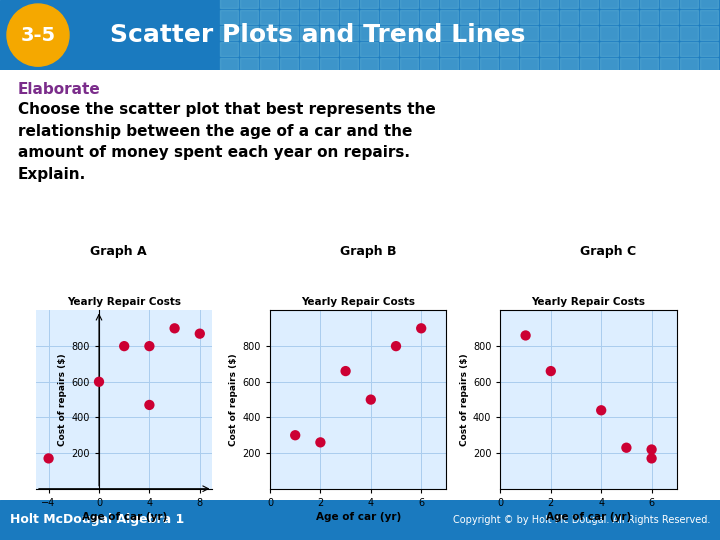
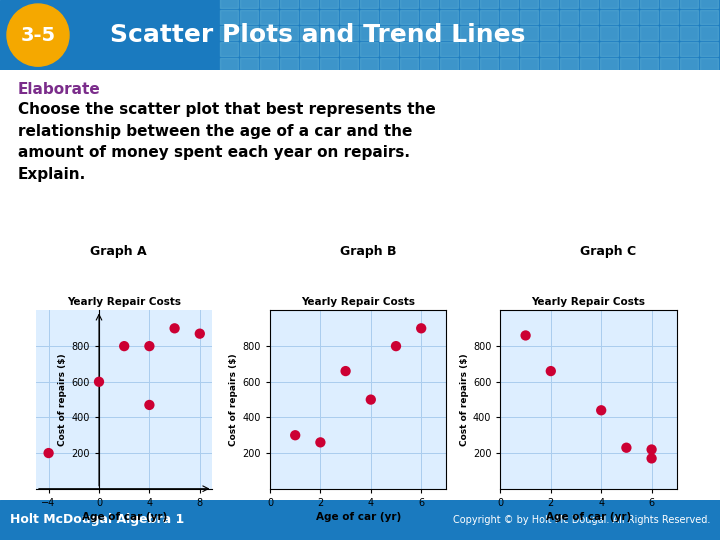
−4: 170 -> 200
